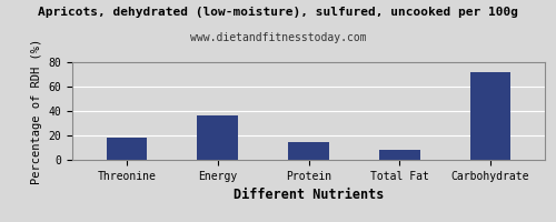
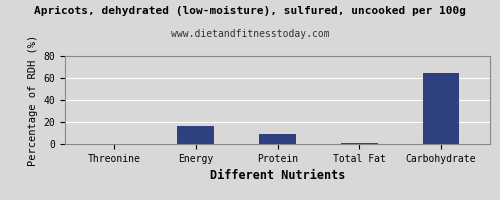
Threonine: 18 -> 0
Energy: 36 -> 16
Protein: 15 -> 9
Total Fat: 8 -> 1
Carbohydrate: 72 -> 65
